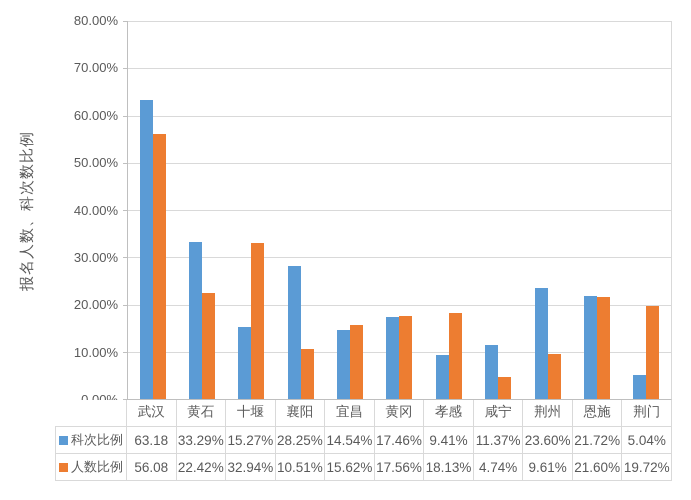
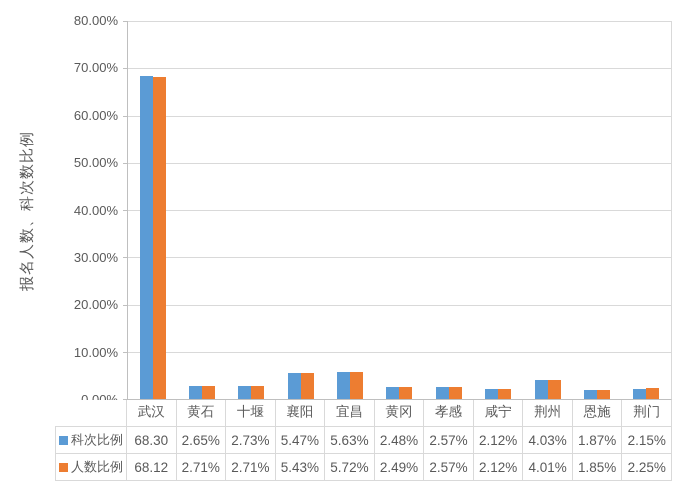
科次比例/武汉: 63.18 -> 68.30
人数比例/武汉: 56.08 -> 68.12
科次比例/黄石: 33.29% -> 2.65%
人数比例/黄石: 22.42% -> 2.71%
科次比例/十堰: 15.27% -> 2.73%
人数比例/十堰: 32.94% -> 2.71%
科次比例/襄阳: 28.25% -> 5.47%
人数比例/襄阳: 10.51% -> 5.43%
科次比例/宜昌: 14.54% -> 5.63%
人数比例/宜昌: 15.62% -> 5.72%
科次比例/黄冈: 17.46% -> 2.48%
人数比例/黄冈: 17.56% -> 2.49%
科次比例/孝感: 9.41% -> 2.57%
人数比例/孝感: 18.13% -> 2.57%
科次比例/咸宁: 11.37% -> 2.12%
人数比例/咸宁: 4.74% -> 2.12%
科次比例/荆州: 23.60% -> 4.03%
人数比例/荆州: 9.61% -> 4.01%
科次比例/恩施: 21.72% -> 1.87%
人数比例/恩施: 21.60% -> 1.85%
科次比例/荆门: 5.04% -> 2.15%
人数比例/荆门: 19.72% -> 2.25%
